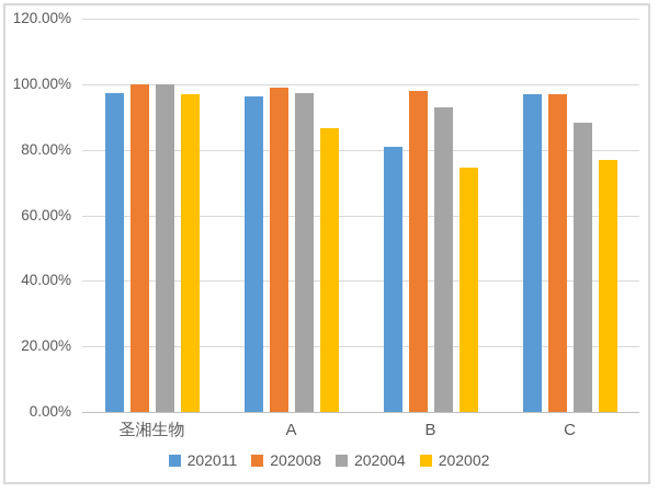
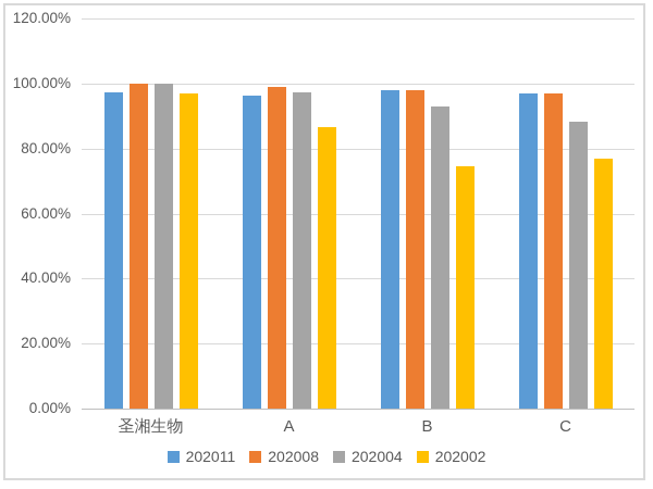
202011/B: 81% -> 98%
